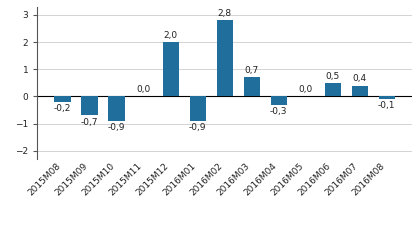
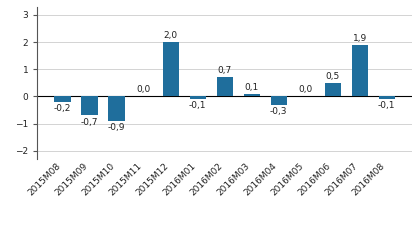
2016M01: -0,9 -> -0,1
2016M02: 2,8 -> 0,7
2016M03: 0,7 -> 0,1
2016M07: 0,4 -> 1,9
